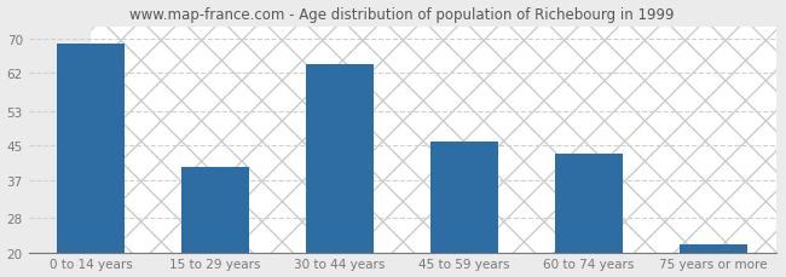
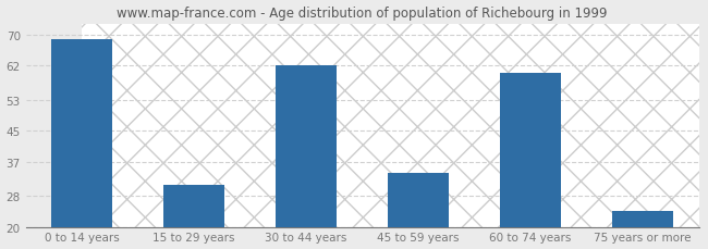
15 to 29 years: 40 -> 31
30 to 44 years: 64 -> 62
45 to 59 years: 46 -> 34
60 to 74 years: 43 -> 60
75 years or more: 22 -> 24
